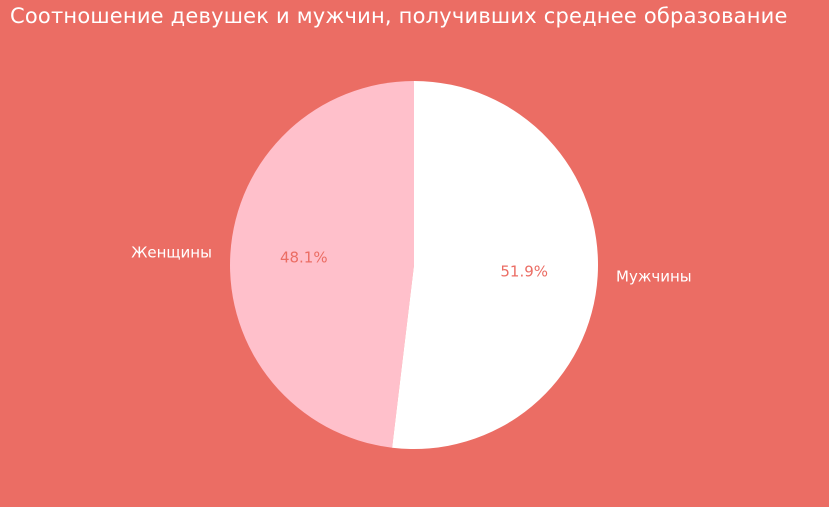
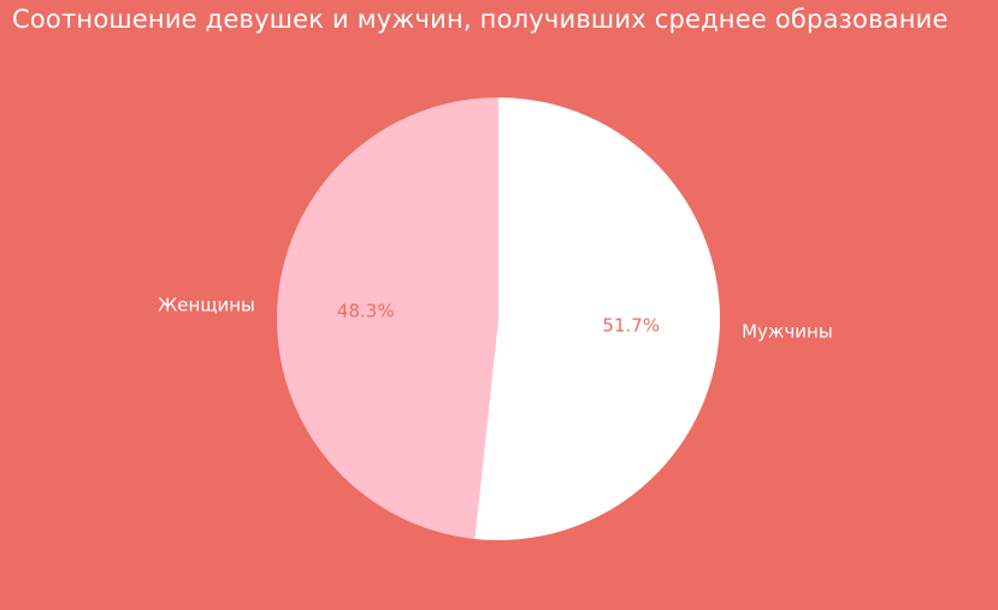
Женщины: 48.1% -> 48.3%
Мужчины: 51.9% -> 51.7%
